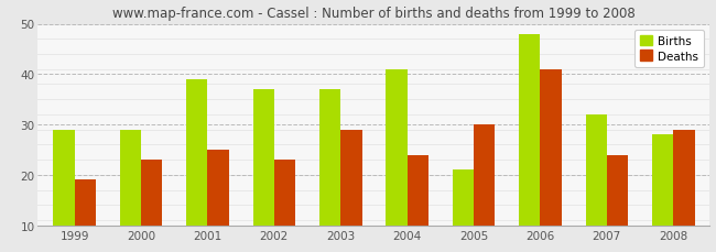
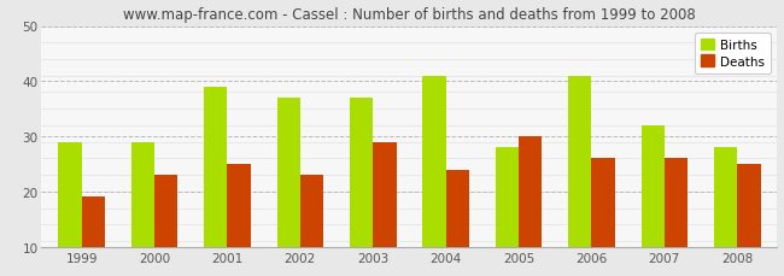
Births/2005: 21 -> 28
Births/2006: 48 -> 41
Deaths/2006: 41 -> 26
Deaths/2007: 24 -> 26
Deaths/2008: 29 -> 25
